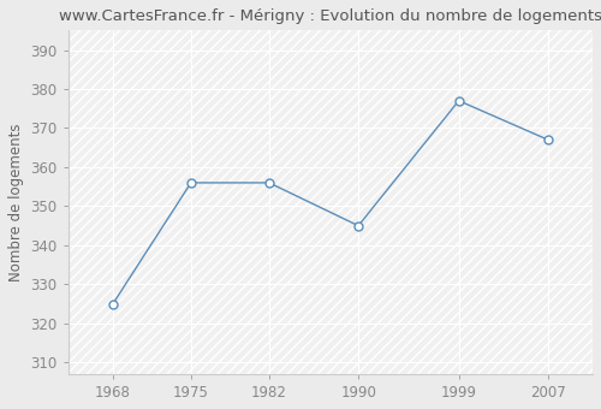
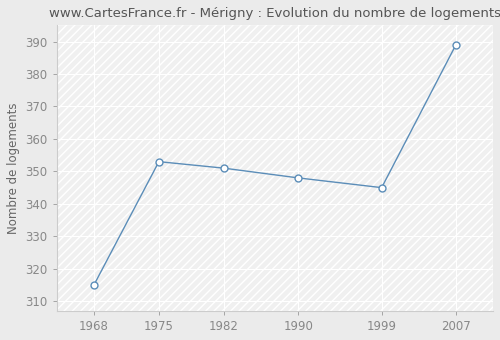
1968: 325 -> 315
1975: 356 -> 353
1982: 356 -> 351
1990: 345 -> 348
1999: 377 -> 345
2007: 367 -> 389
